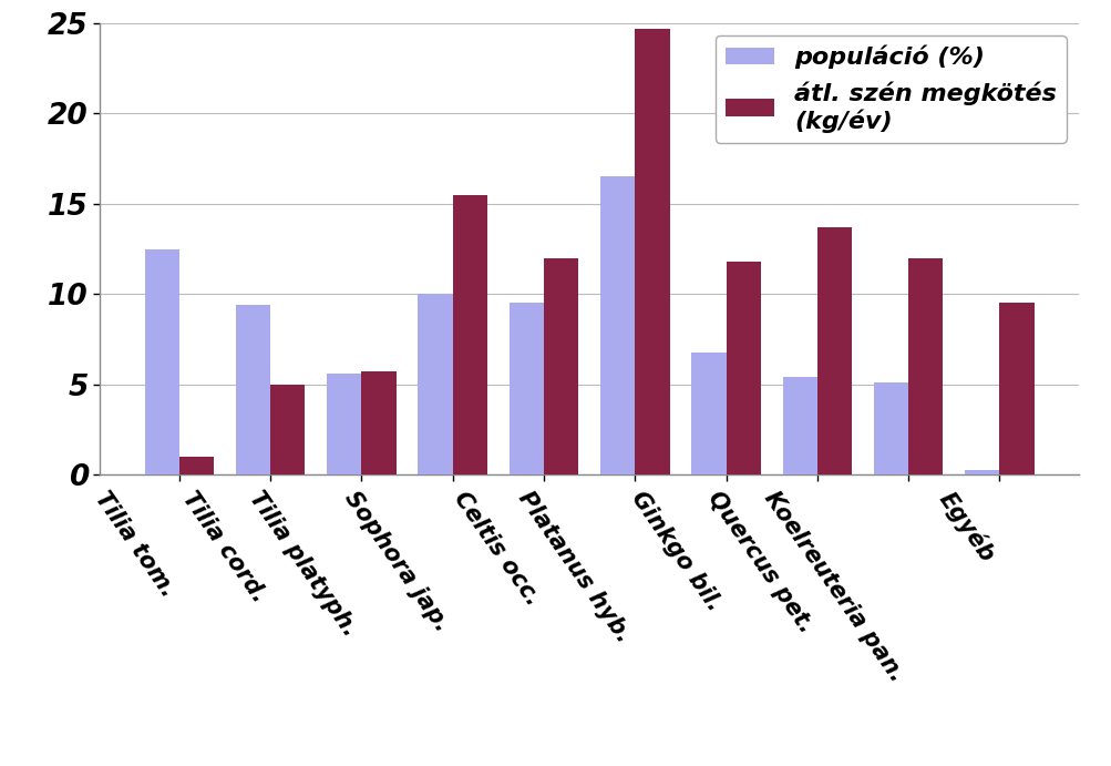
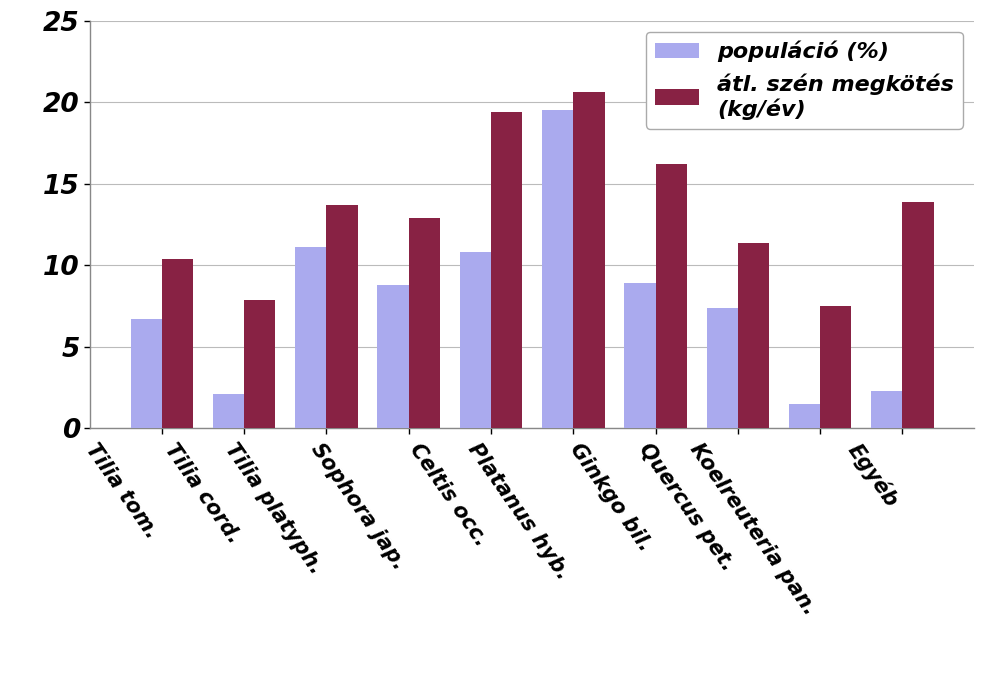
populáció (%)/Tilia tom.: 12.5 -> 6.7
átl. szén megkötés (kg/év)/Tilia tom.: 1.0 -> 10.4
populáció (%)/Tilia cord.: 9.4 -> 2.1
átl. szén megkötés (kg/év)/Tilia cord.: 5.0 -> 7.9
populáció (%)/Tilia platyph.: 5.6 -> 11.1
átl. szén megkötés (kg/év)/Tilia platyph.: 5.7 -> 13.7
populáció (%)/Sophora jap.: 10.0 -> 8.8
átl. szén megkötés (kg/év)/Sophora jap.: 15.5 -> 12.9
populáció (%)/Celtis occ.: 9.5 -> 10.8
átl. szén megkötés (kg/év)/Celtis occ.: 12.0 -> 19.4
populáció (%)/Platanus hyb.: 16.5 -> 19.5
átl. szén megkötés (kg/év)/Platanus hyb.: 24.7 -> 20.6
populáció (%)/Ginkgo bil.: 6.8 -> 8.9
átl. szén megkötés (kg/év)/Ginkgo bil.: 11.8 -> 16.2
populáció (%)/Quercus pet.: 5.4 -> 7.4
átl. szén megkötés (kg/év)/Quercus pet.: 13.7 -> 11.4
populáció (%)/Koelreuteria pan.: 5.1 -> 1.5
átl. szén megkötés (kg/év)/Koelreuteria pan.: 12.0 -> 7.5
populáció (%)/Egyéb: 0.3 -> 2.3
átl. szén megkötés (kg/év)/Egyéb: 9.5 -> 13.9
